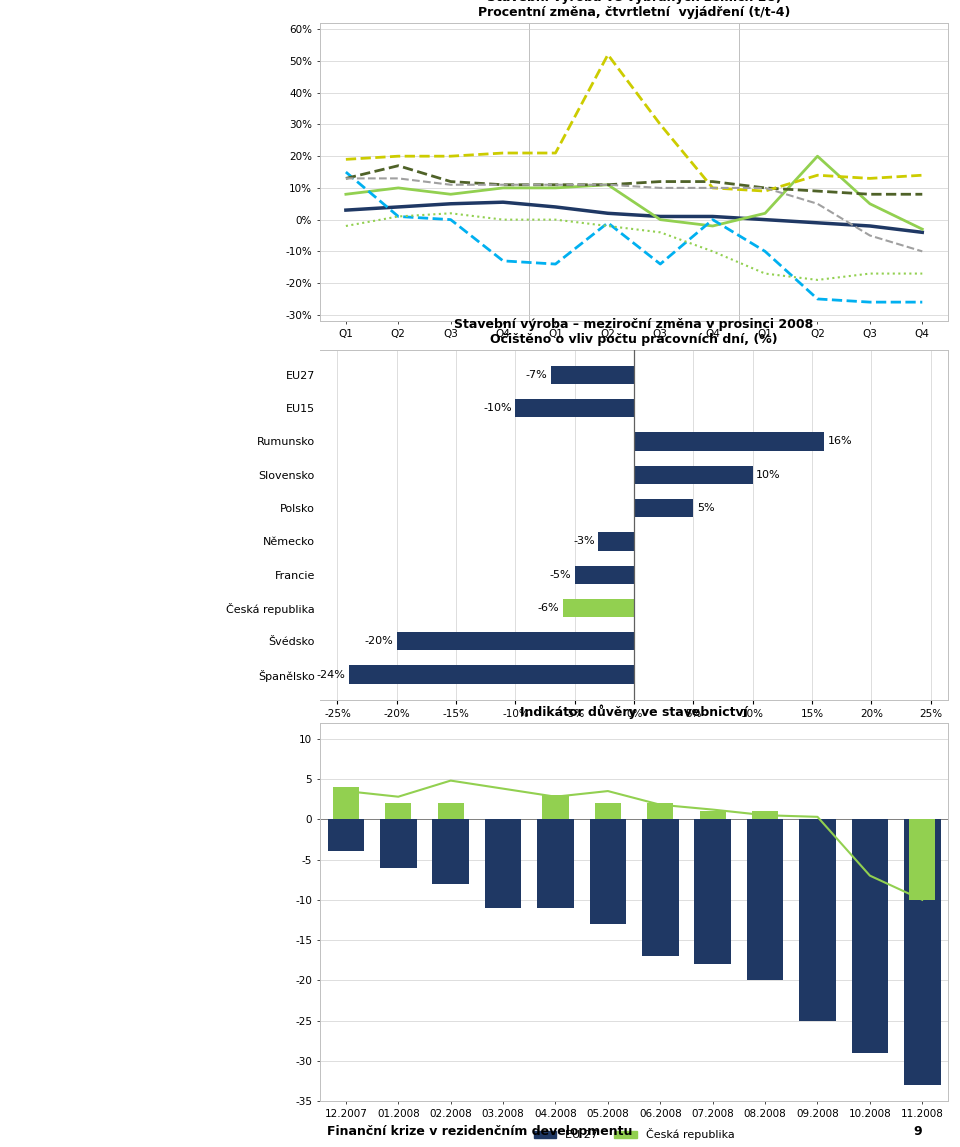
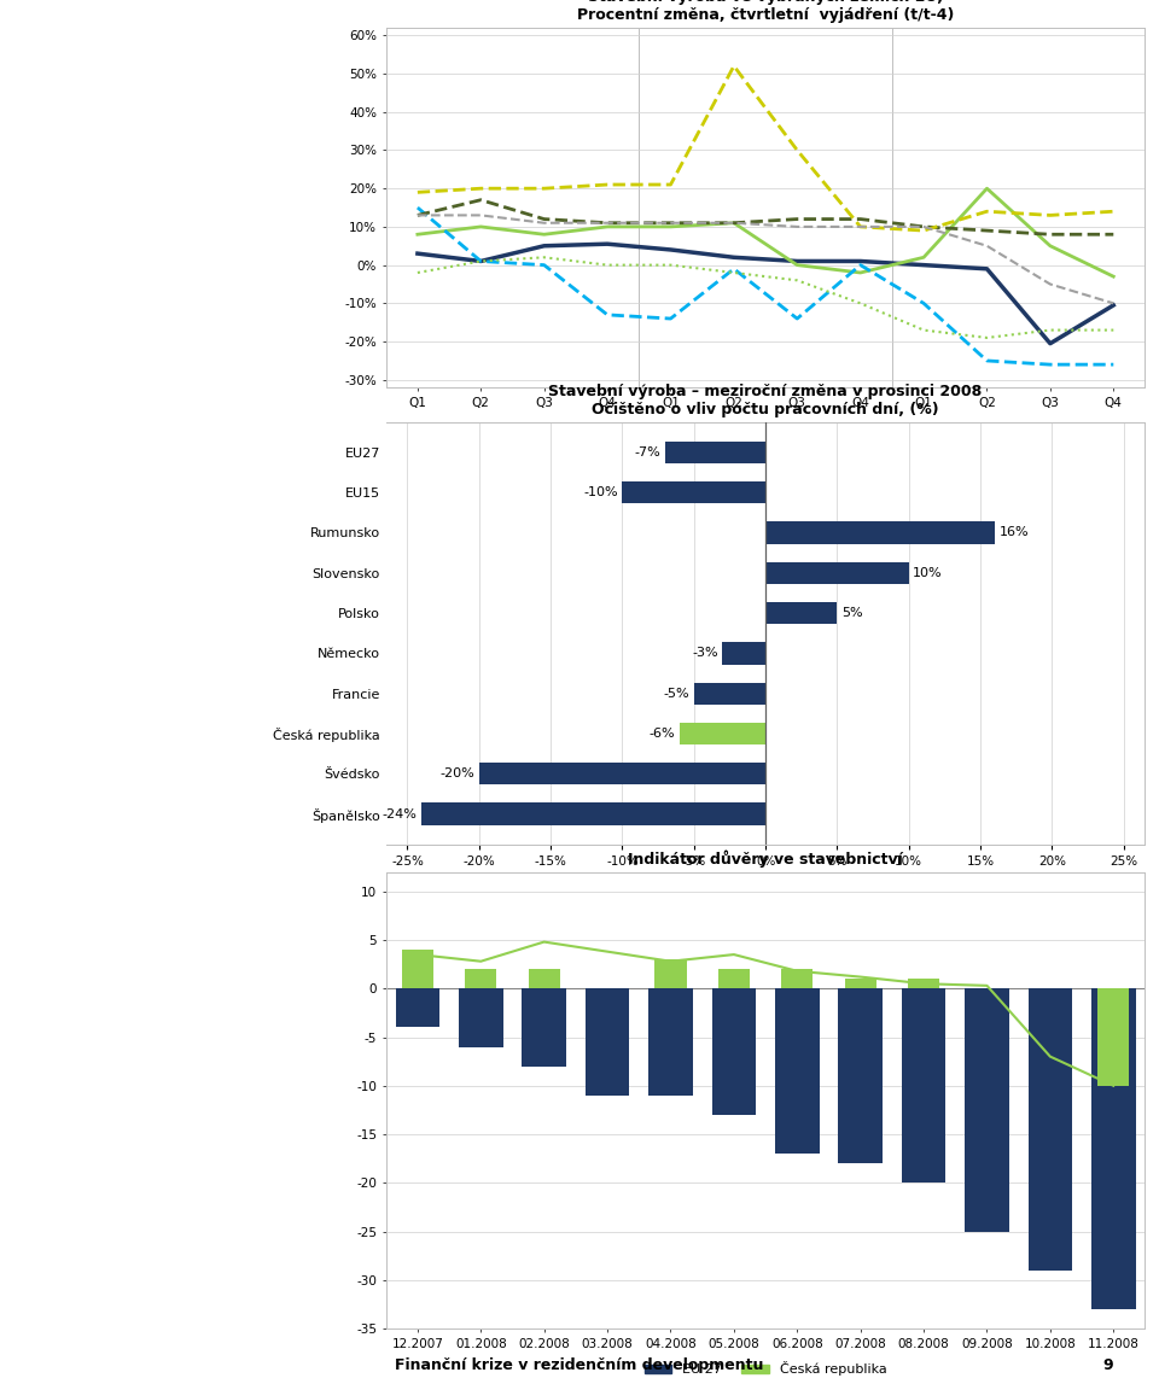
EU27/Q2: 4.0% -> 1.0%
EU27/Q3: -2.0% -> -20.5%
EU27/Q4: -4.0% -> -10.5%
